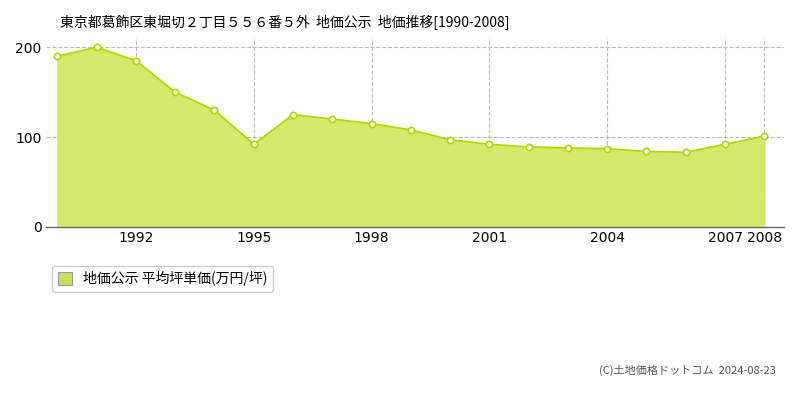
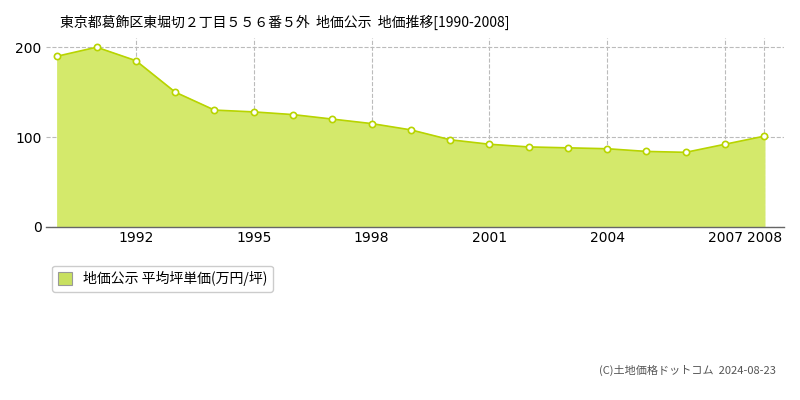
1995: 92 -> 128
